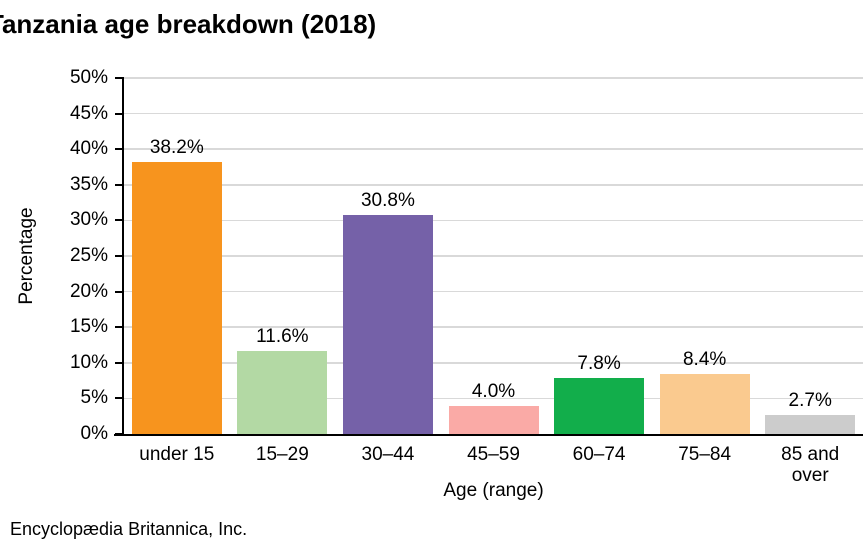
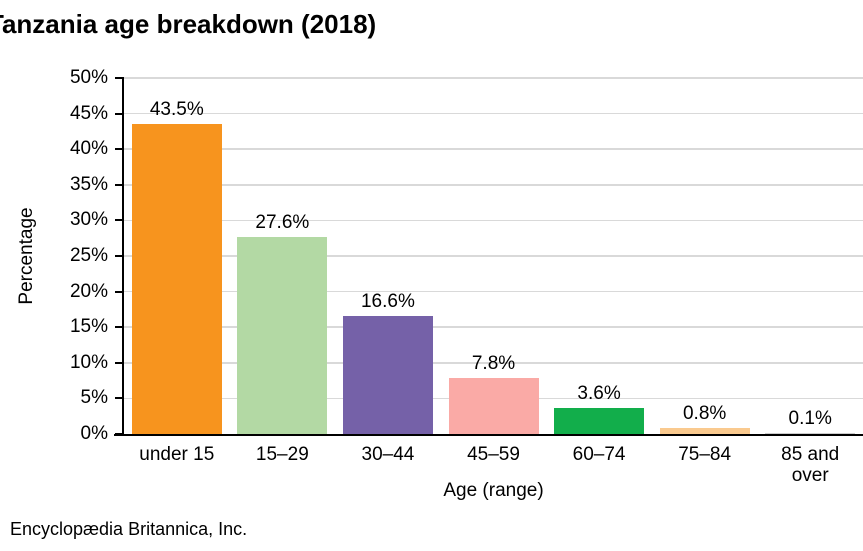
under 15: 38.2% -> 43.5%
15–29: 11.6% -> 27.6%
30–44: 30.8% -> 16.6%
45–59: 4.0% -> 7.8%
60–74: 7.8% -> 3.6%
75–84: 8.4% -> 0.8%
85 and over: 2.7% -> 0.1%
